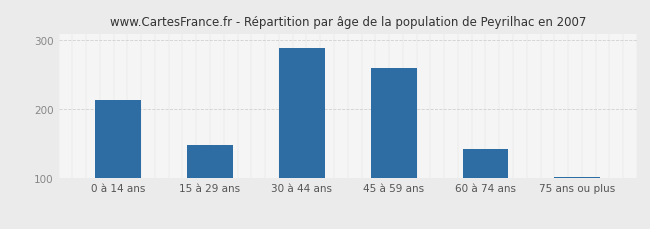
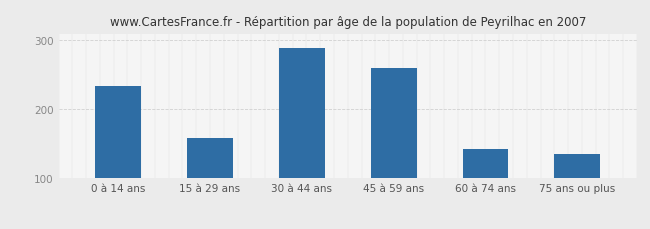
0 à 14 ans: 213 -> 234
15 à 29 ans: 148 -> 158
75 ans ou plus: 102 -> 136
